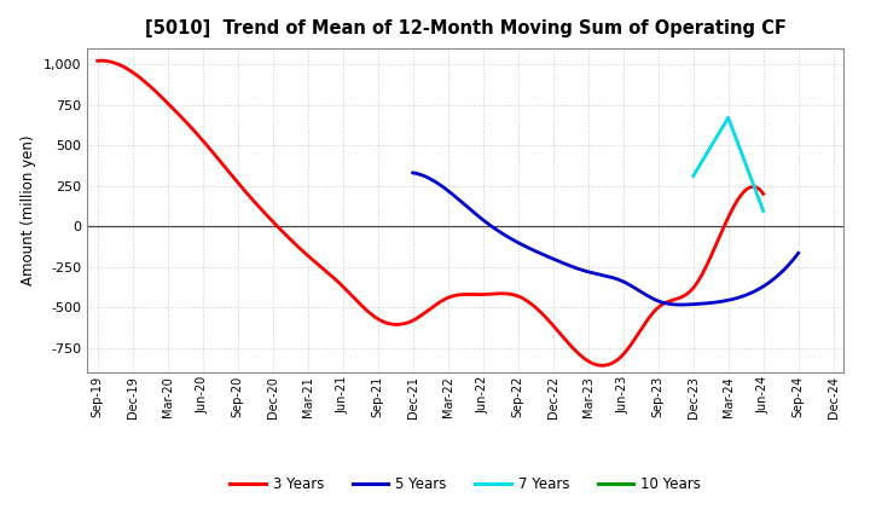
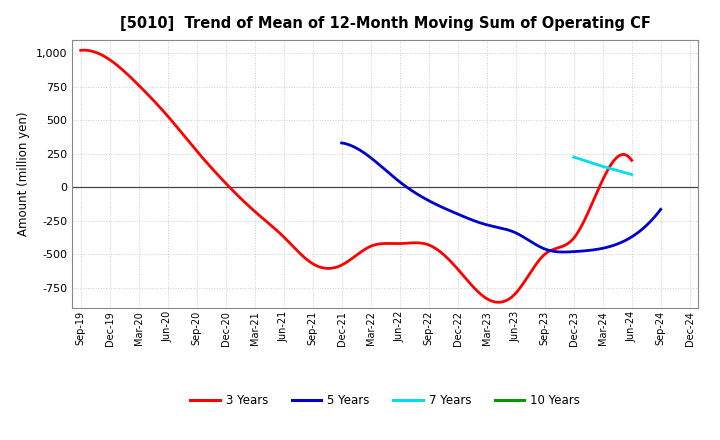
7 Years/Dec-23: 310 -> 220
7 Years/Mar-24: 670 -> 160
